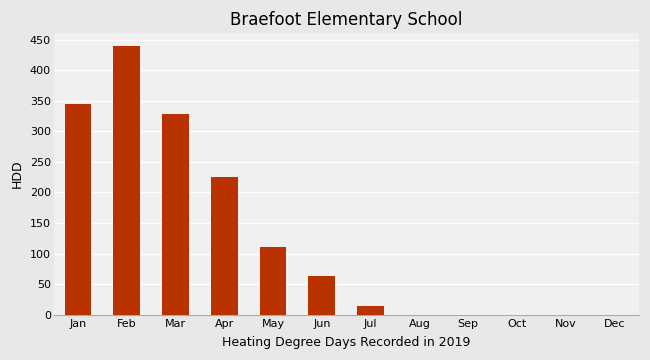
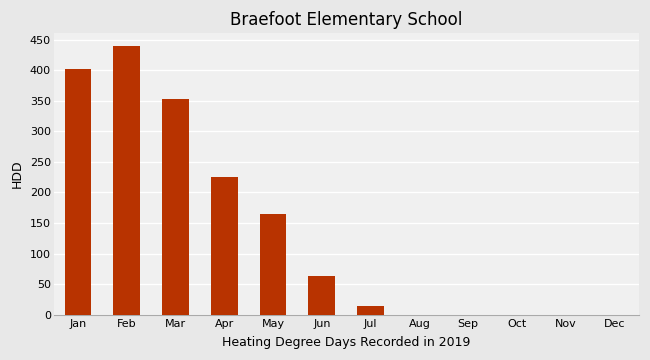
Jan: 345 -> 402
Mar: 328 -> 352
May: 111 -> 164
